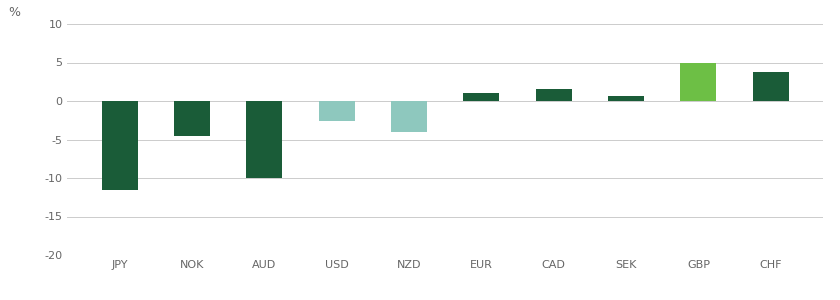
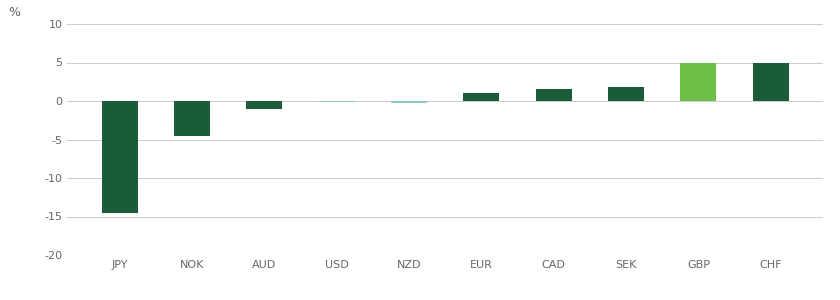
JPY: -11.6 -> -14.5
AUD: -10.0 -> -1.0
USD: -2.6 -> -0.1
NZD: -4.0 -> -0.2
SEK: 0.6 -> 1.8
CHF: 3.8 -> 5.0
